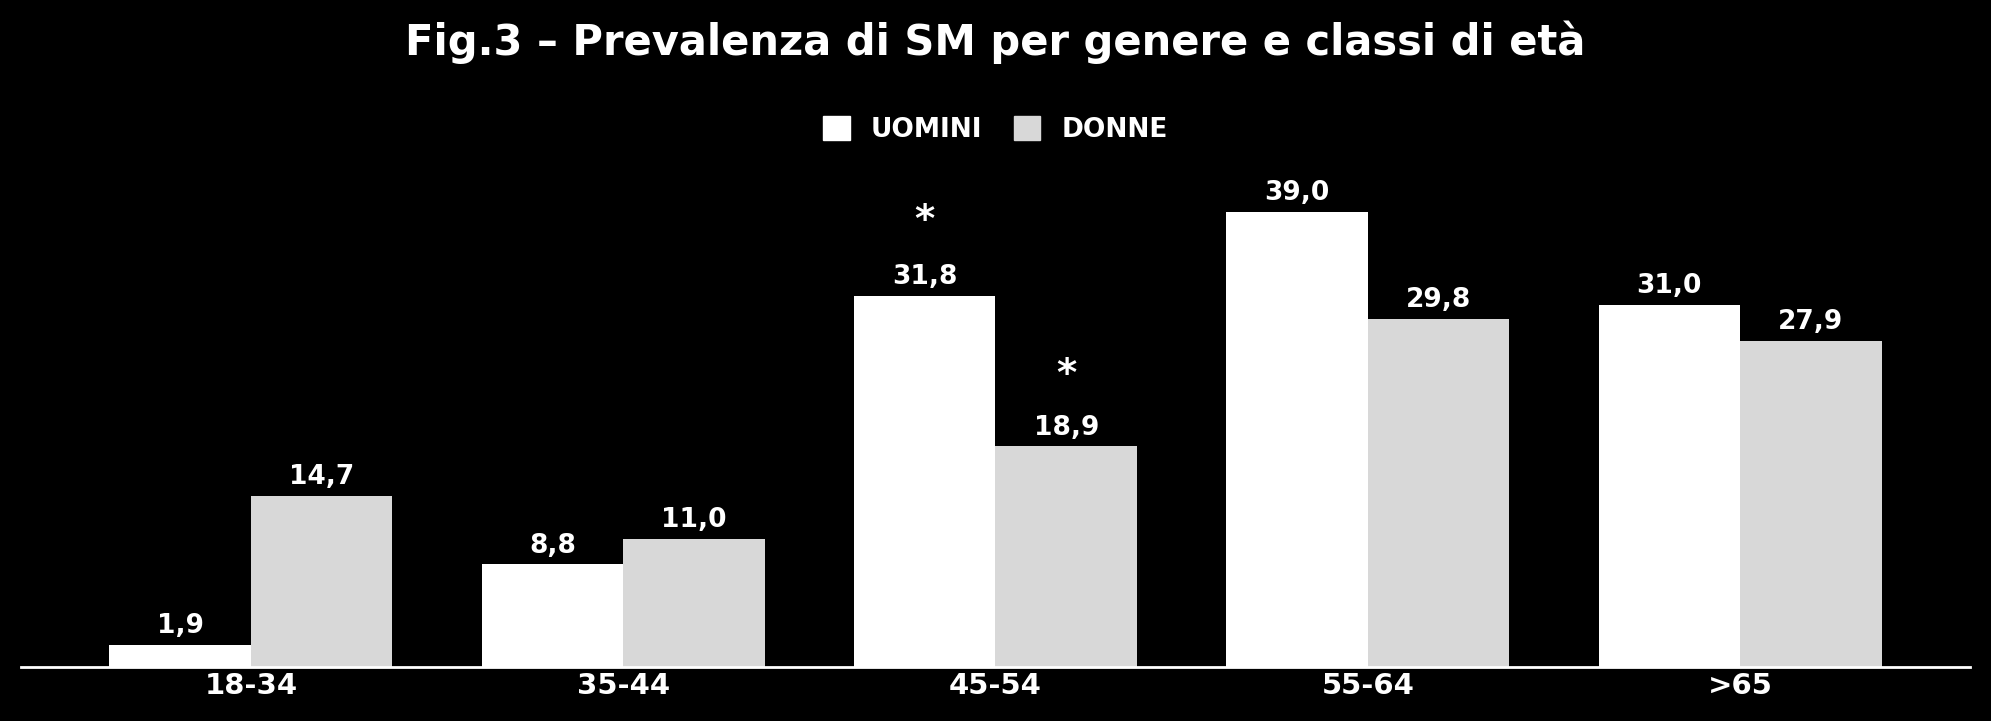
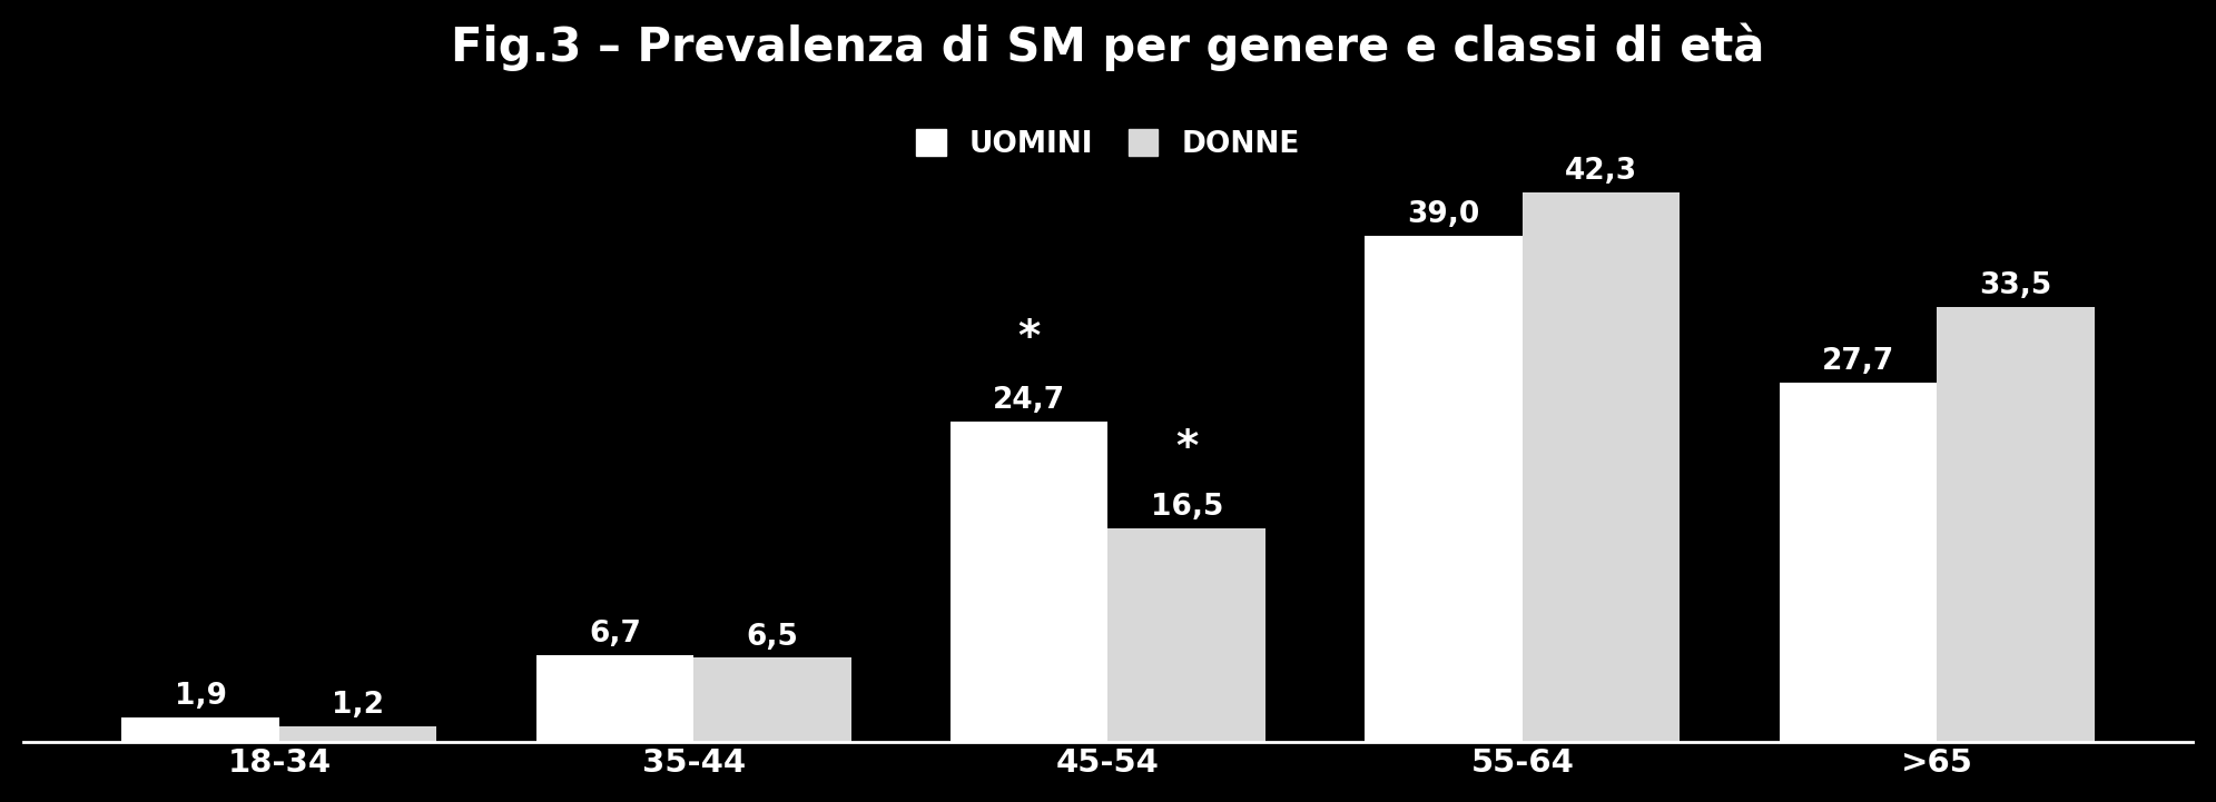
DONNE/18-34: 14,7 -> 1,2
UOMINI/35-44: 8,8 -> 6,7
DONNE/35-44: 11,0 -> 6,5
UOMINI/45-54: 31,8 -> 24,7
DONNE/45-54: 18,9 -> 16,5
DONNE/55-64: 29,8 -> 42,3
UOMINI/>65: 31,0 -> 27,7
DONNE/>65: 27,9 -> 33,5
